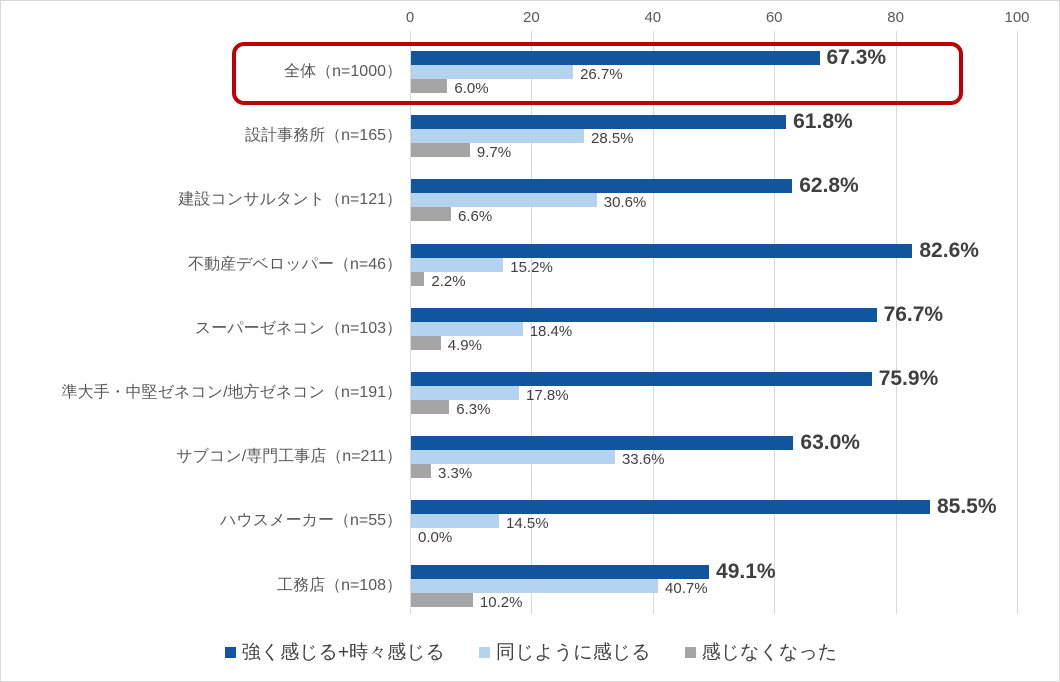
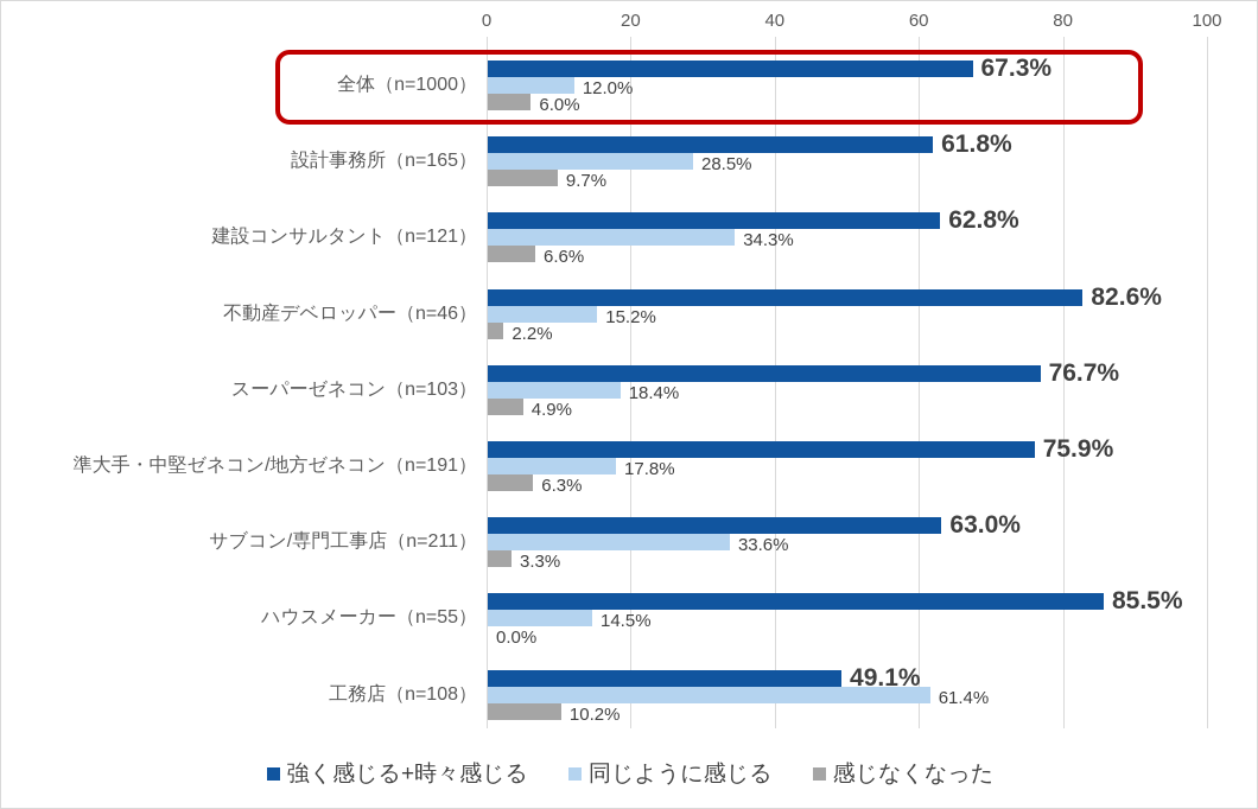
同じように感じる/全体（n=1000）: 26.7% -> 12.0%
同じように感じる/建設コンサルタント（n=121）: 30.6% -> 34.3%
同じように感じる/工務店（n=108）: 40.7% -> 61.4%
